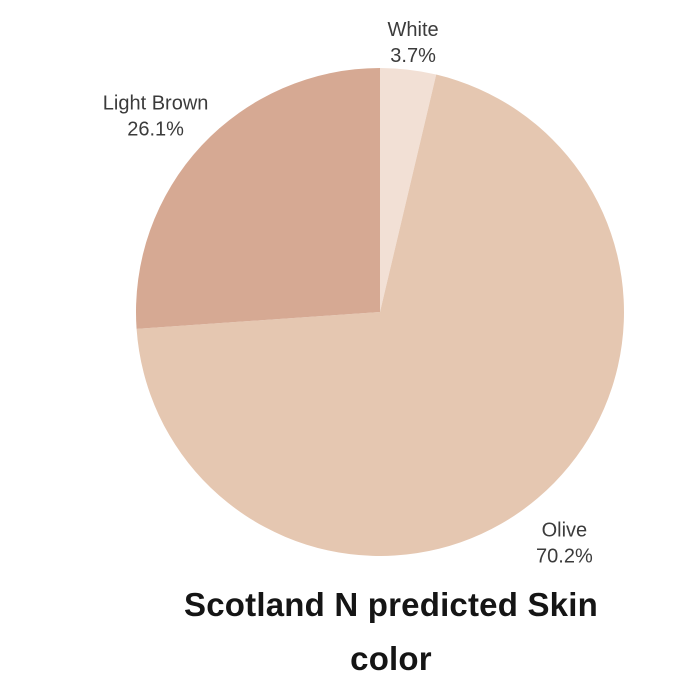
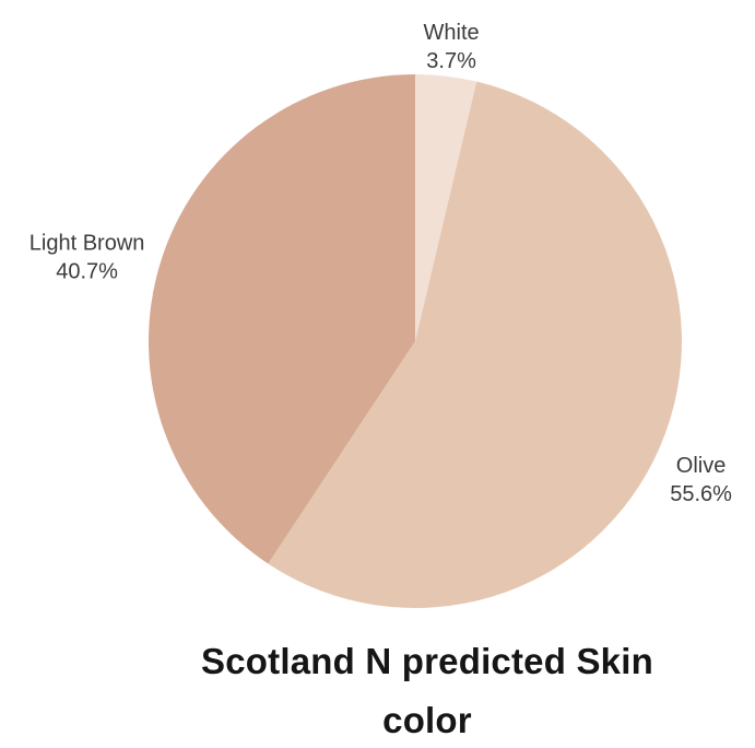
Olive: 70.2% -> 55.6%
Light Brown: 26.1% -> 40.7%
